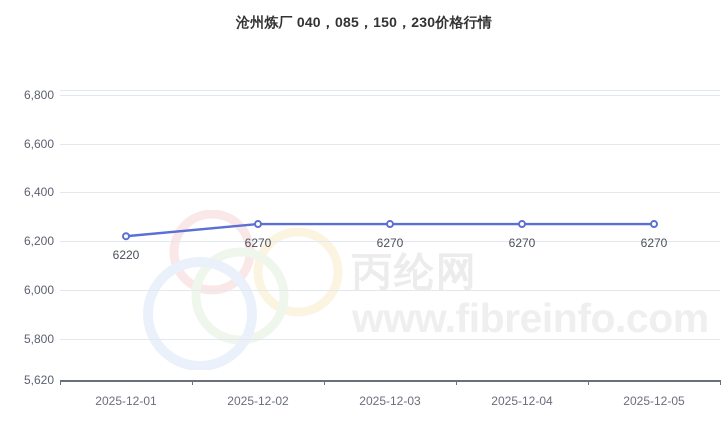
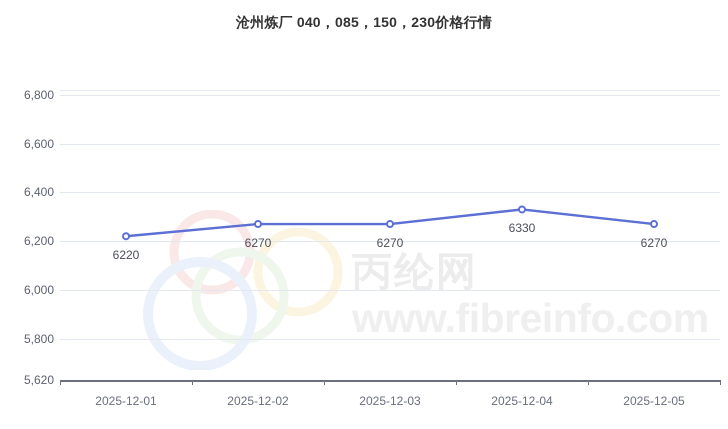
2025-12-04: 6270 -> 6330
